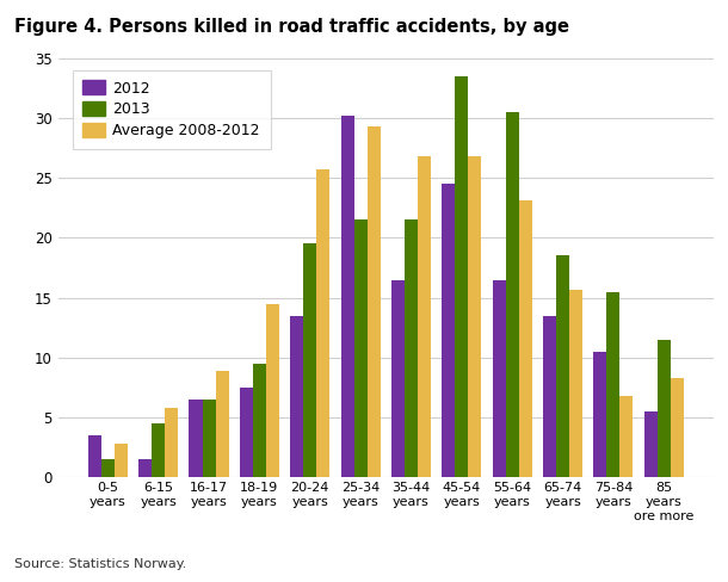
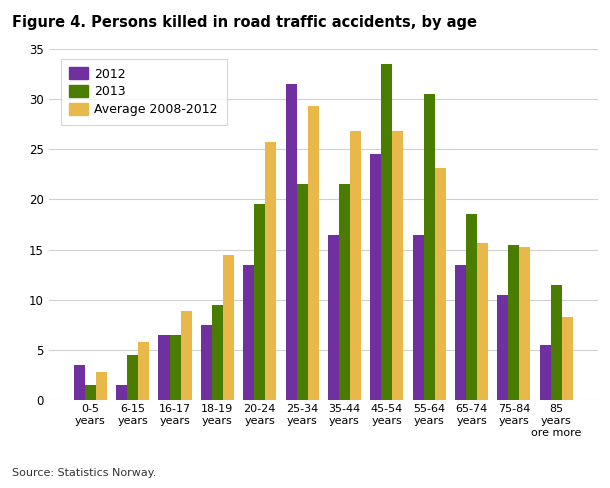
2012/25-34 years: 30.2 -> 31.5
Average 2008-2012/75-84 years: 6.8 -> 15.3
